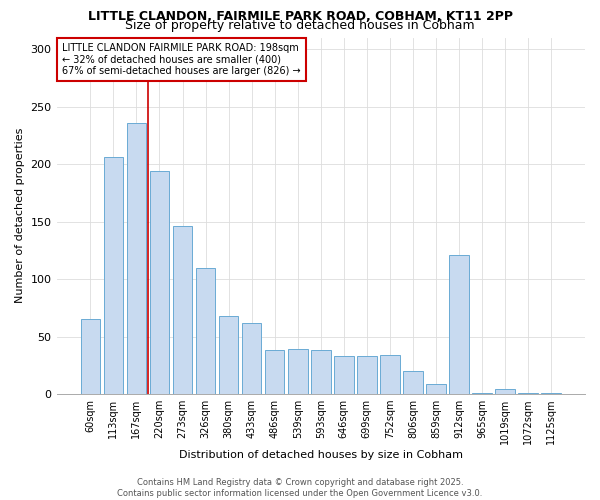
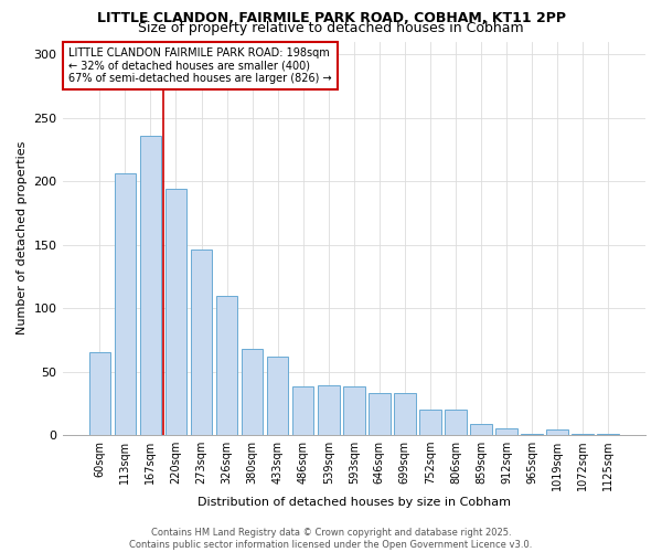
752sqm: 34 -> 20
912sqm: 121 -> 5
